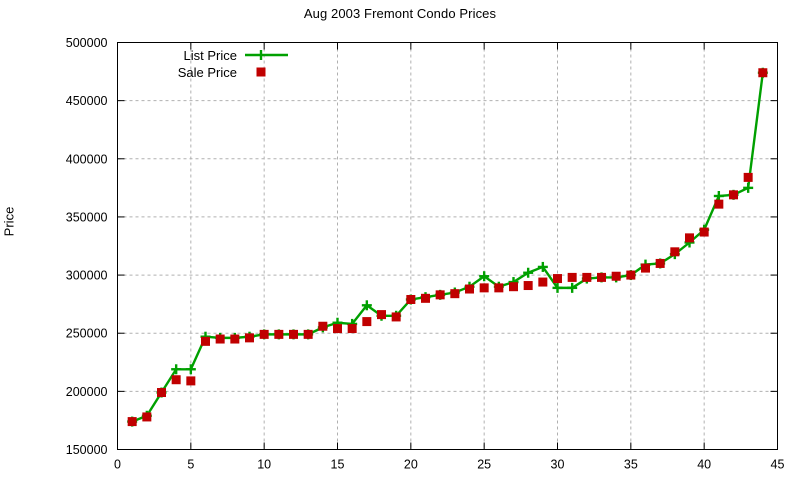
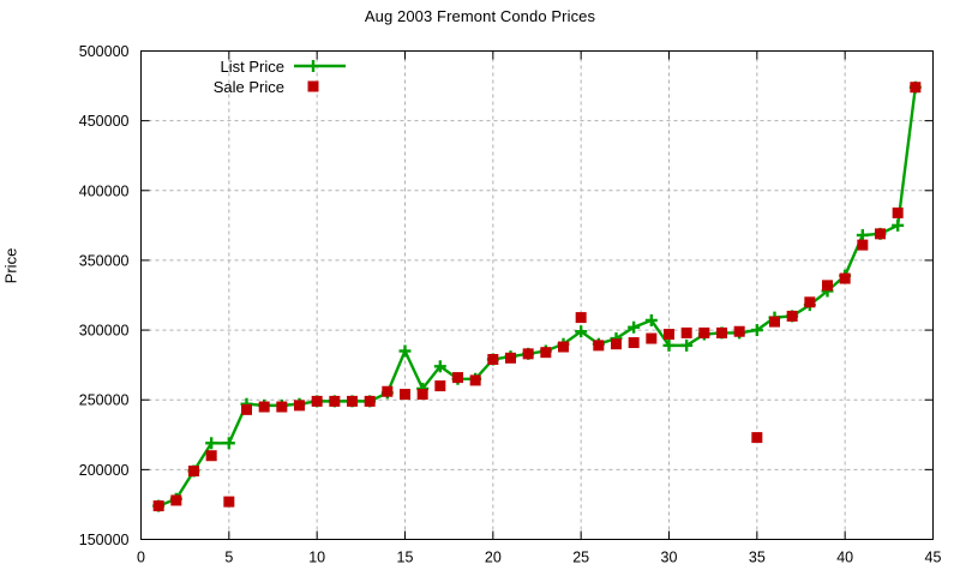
Sale Price/5: 209000 -> 177000
List Price/15: 259000 -> 285000
Sale Price/25: 289000 -> 309000
Sale Price/35: 300000 -> 223000
